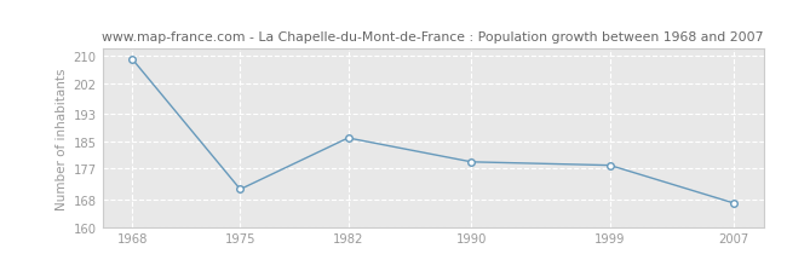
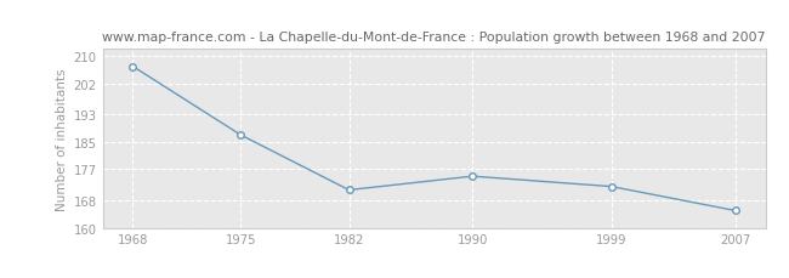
1968: 209 -> 207
1975: 171 -> 187
1982: 186 -> 171
1990: 179 -> 175
1999: 178 -> 172
2007: 167 -> 165
